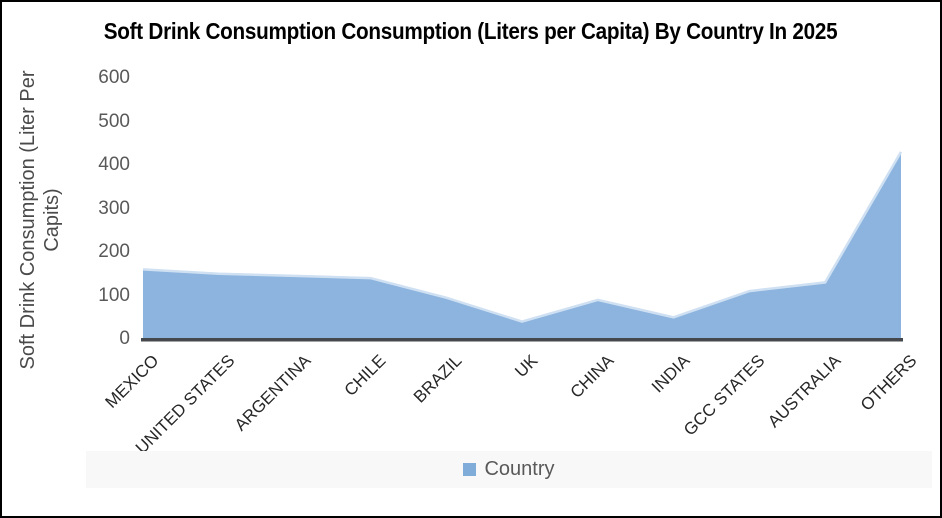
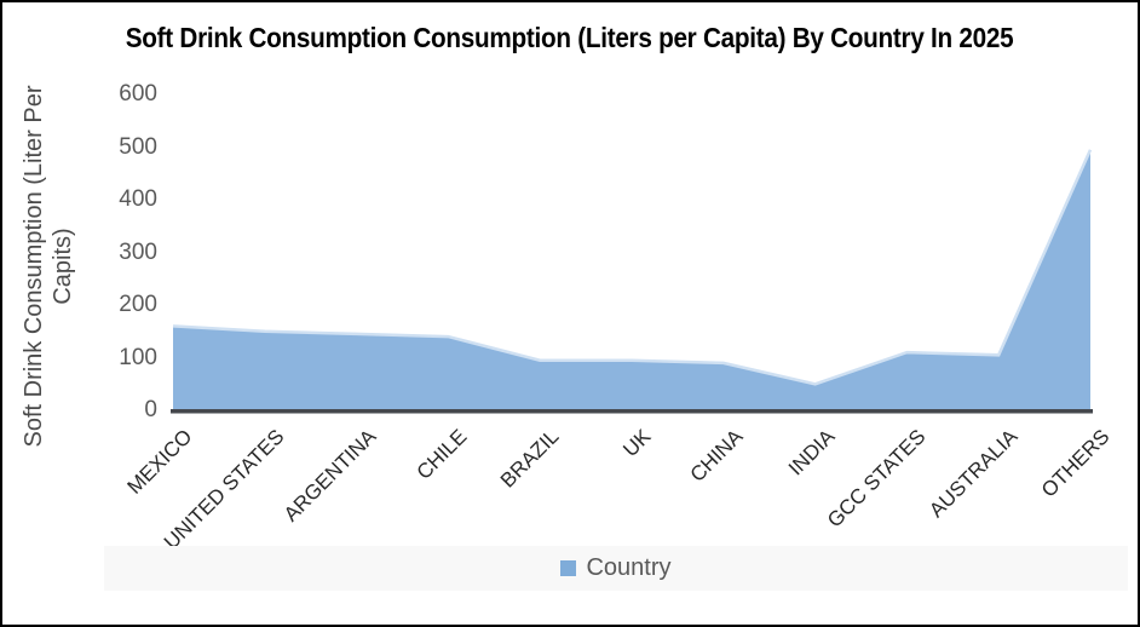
UK: 40 -> 100
AUSTRALIA: 130 -> 100
OTHERS: 430 -> 500
